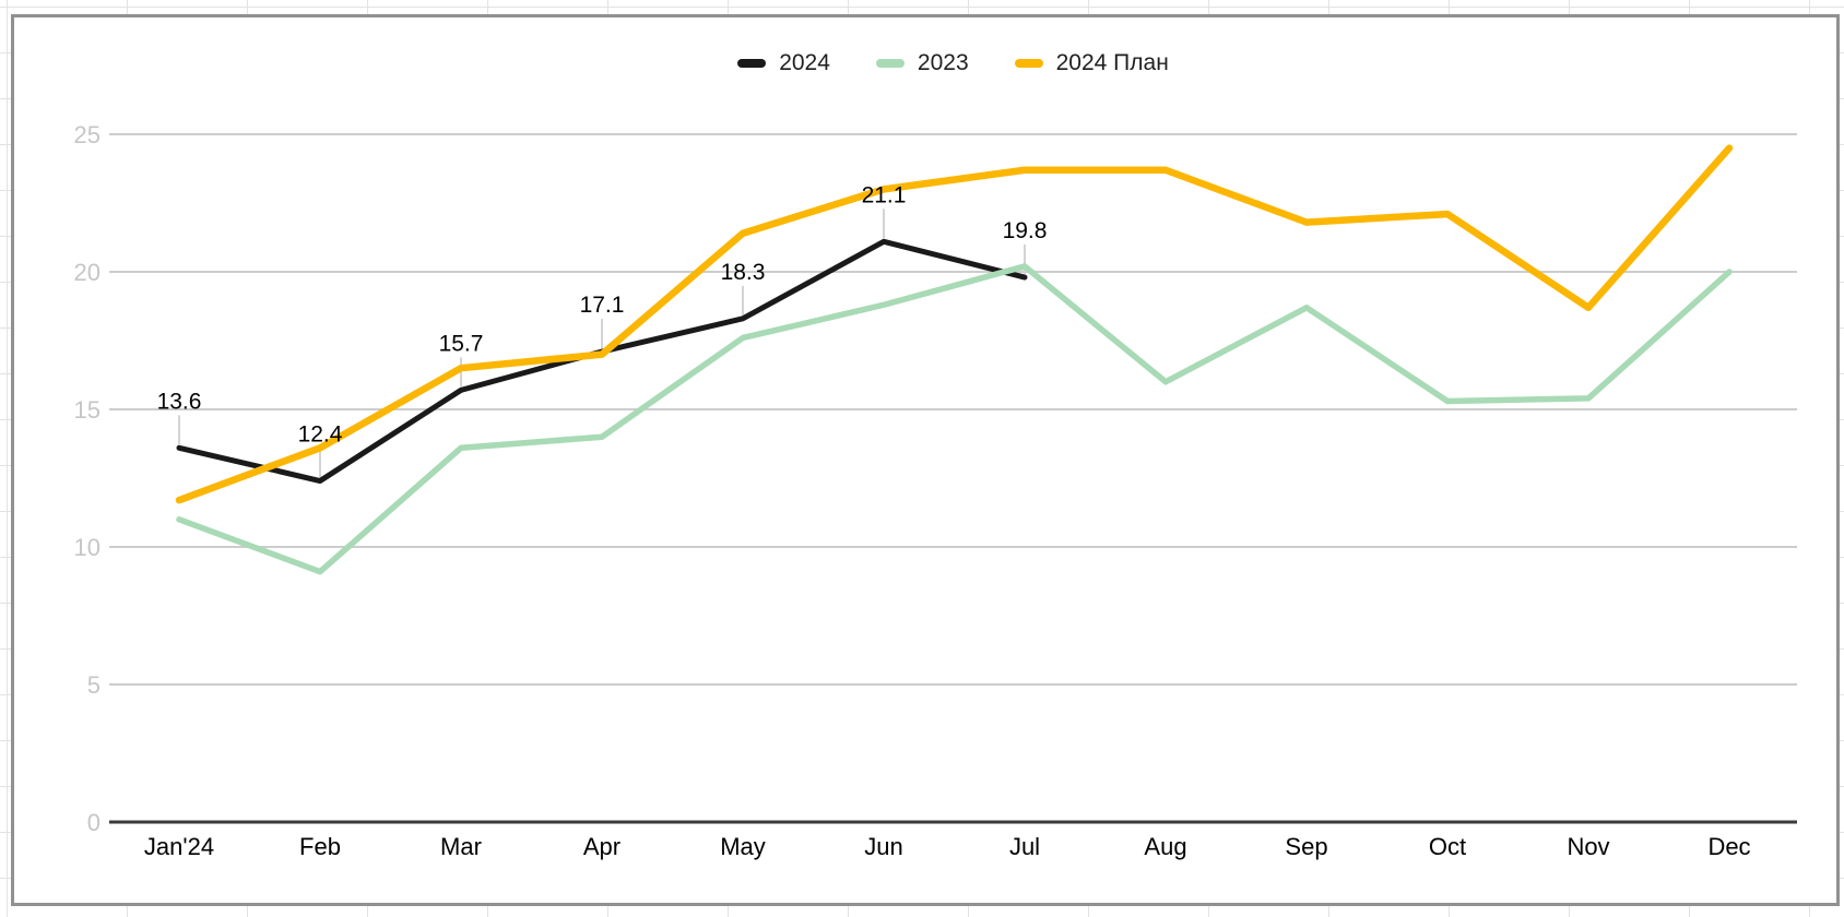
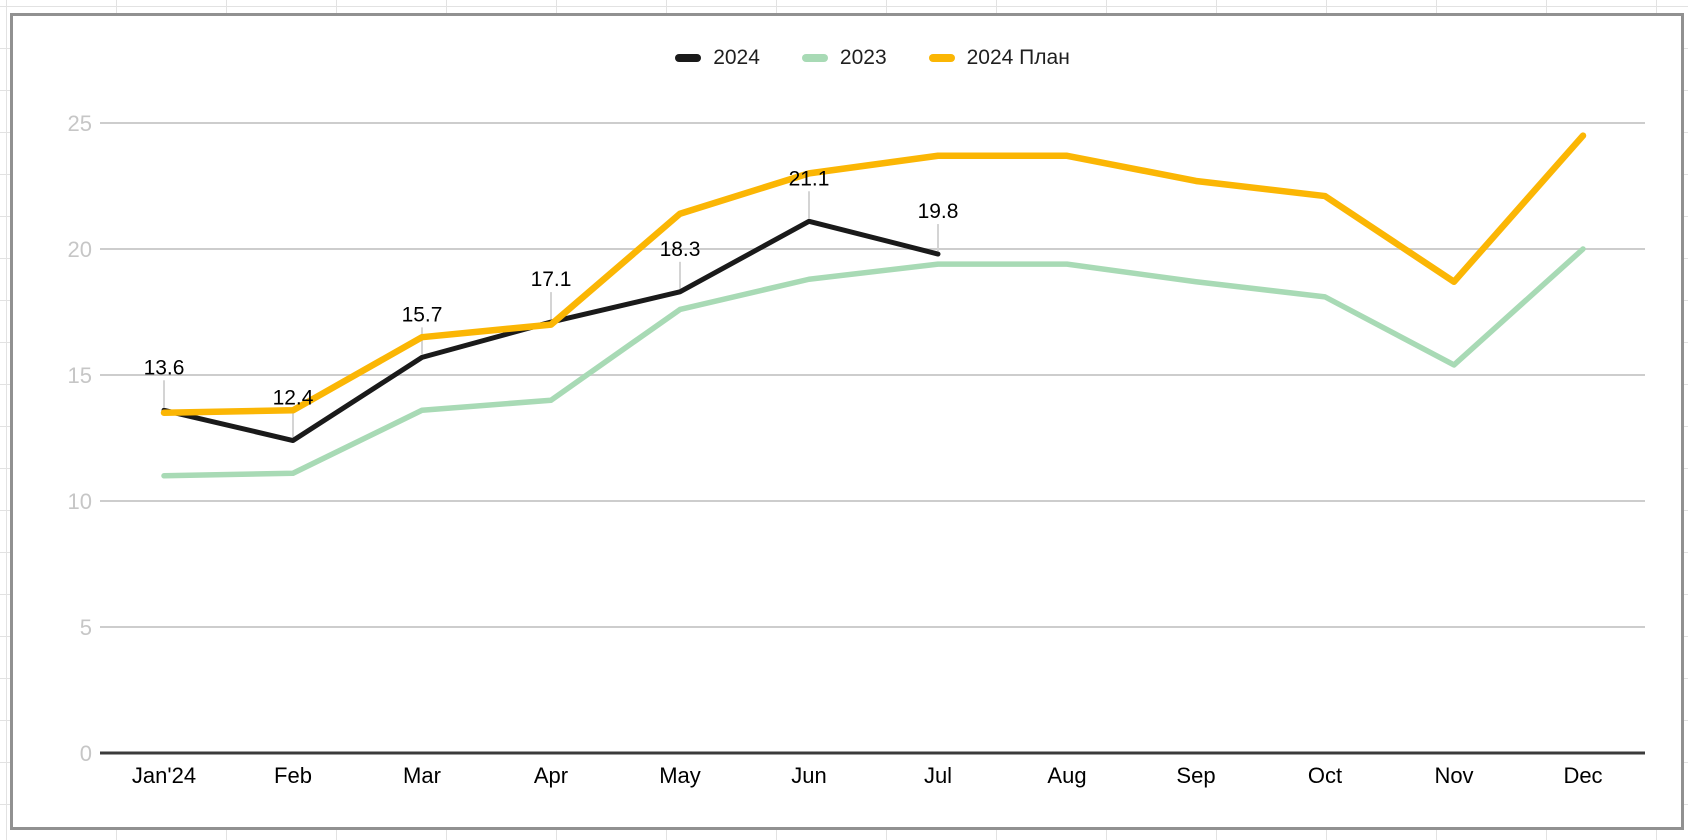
2024 План/Jan'24: 11.7 -> 13.5
2023/Feb: 9.1 -> 11.1
2023/Jul: 20.2 -> 19.4
2023/Aug: 16.0 -> 19.4
2024 План/Sep: 21.8 -> 22.7
2023/Oct: 15.3 -> 18.1
